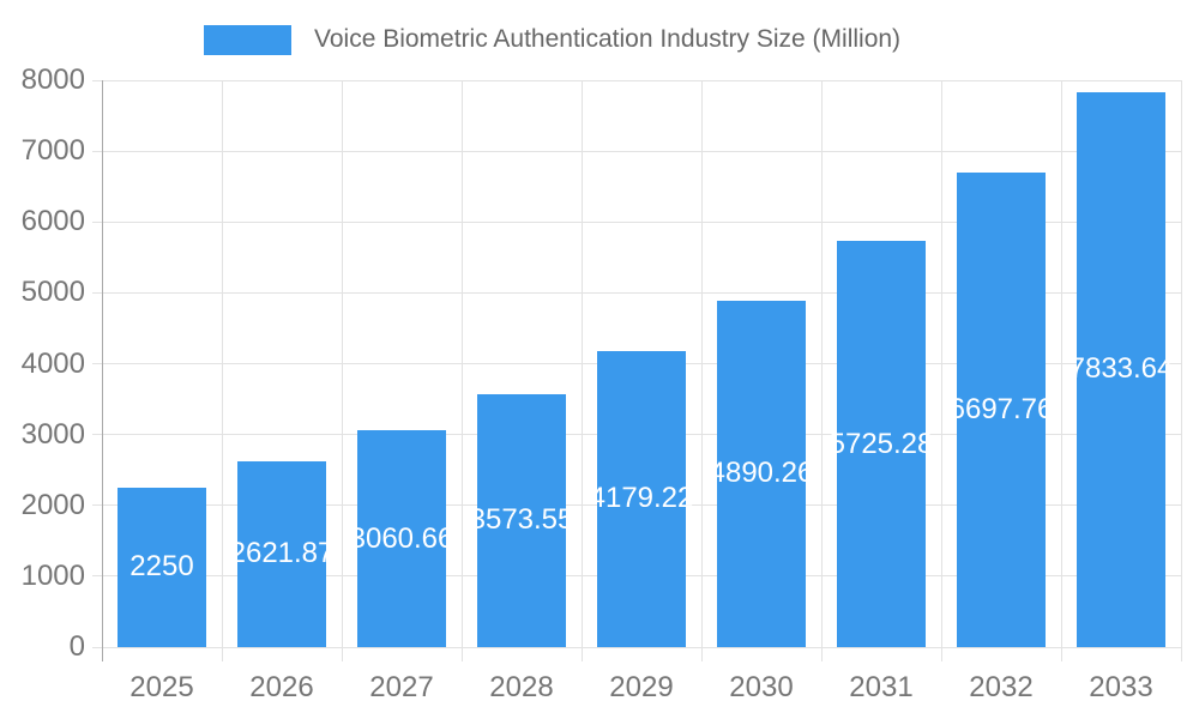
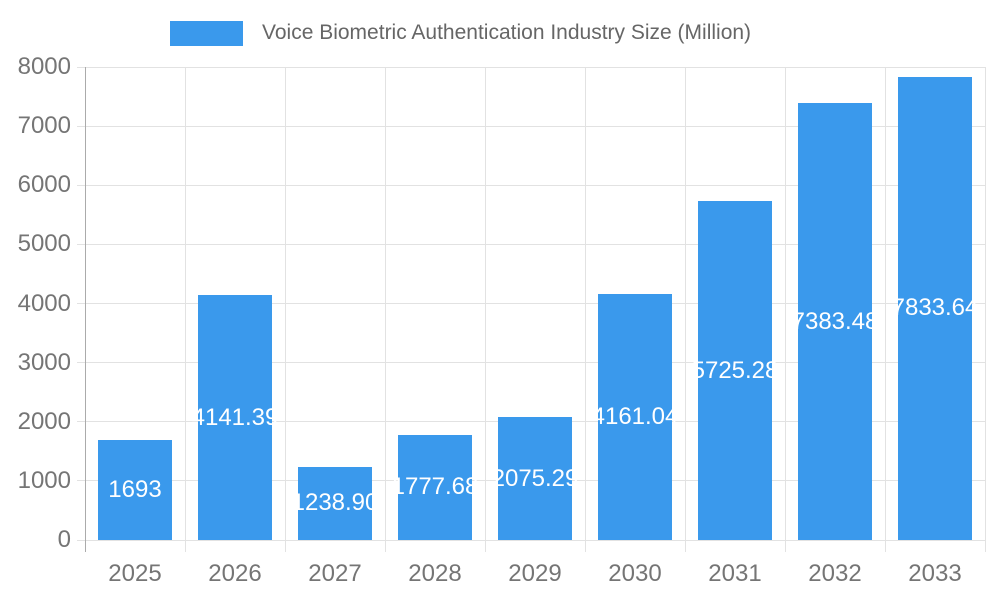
2025: 2250 -> 1693
2026: 2621.87 -> 4141.39
2027: 3060.66 -> 1238.90
2028: 3573.55 -> 1777.68
2029: 4179.22 -> 2075.29
2030: 4890.26 -> 4161.04
2032: 6697.76 -> 7383.48
